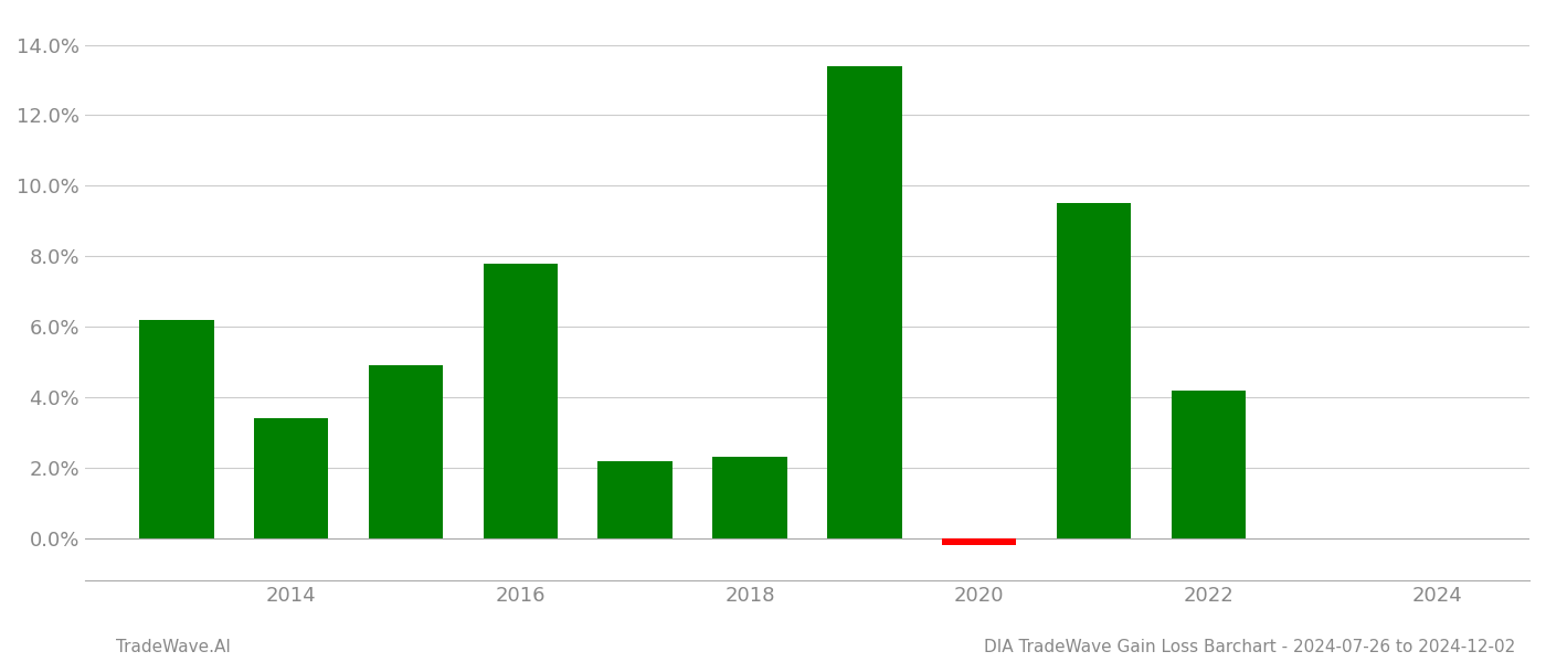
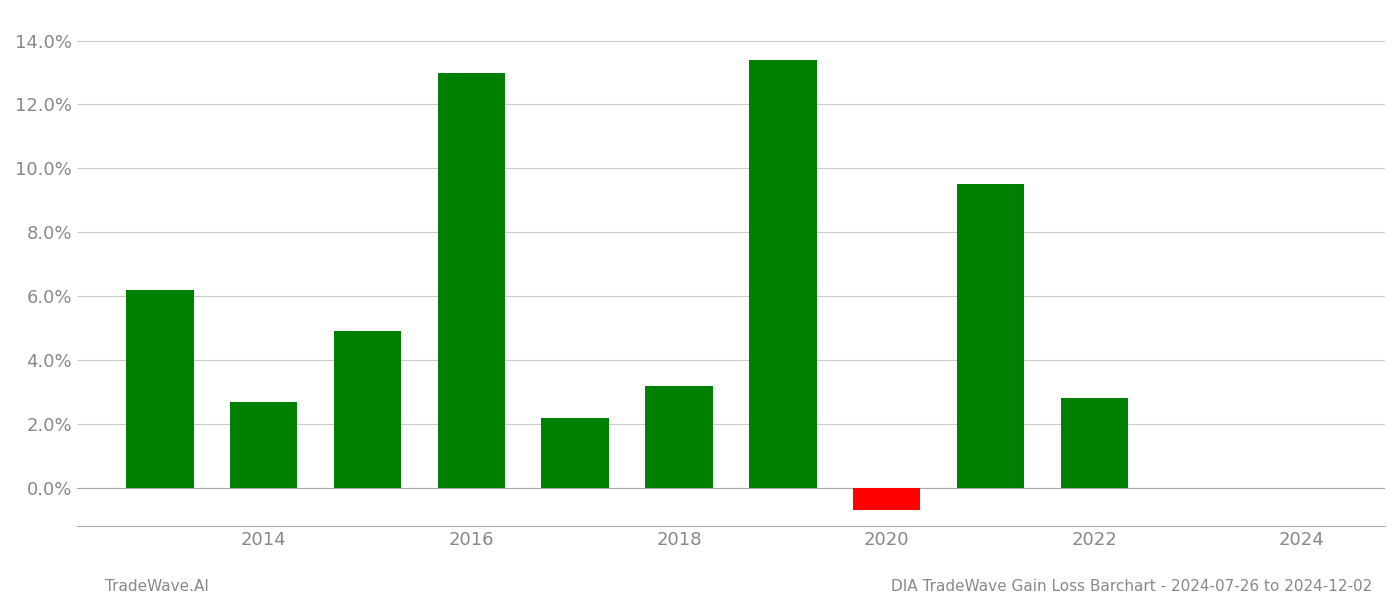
2014: 3.4% -> 2.7%
2016: 7.8% -> 13.0%
2018: 2.3% -> 3.2%
2020: -0.2% -> -0.7%
2022: 4.2% -> 2.8%
